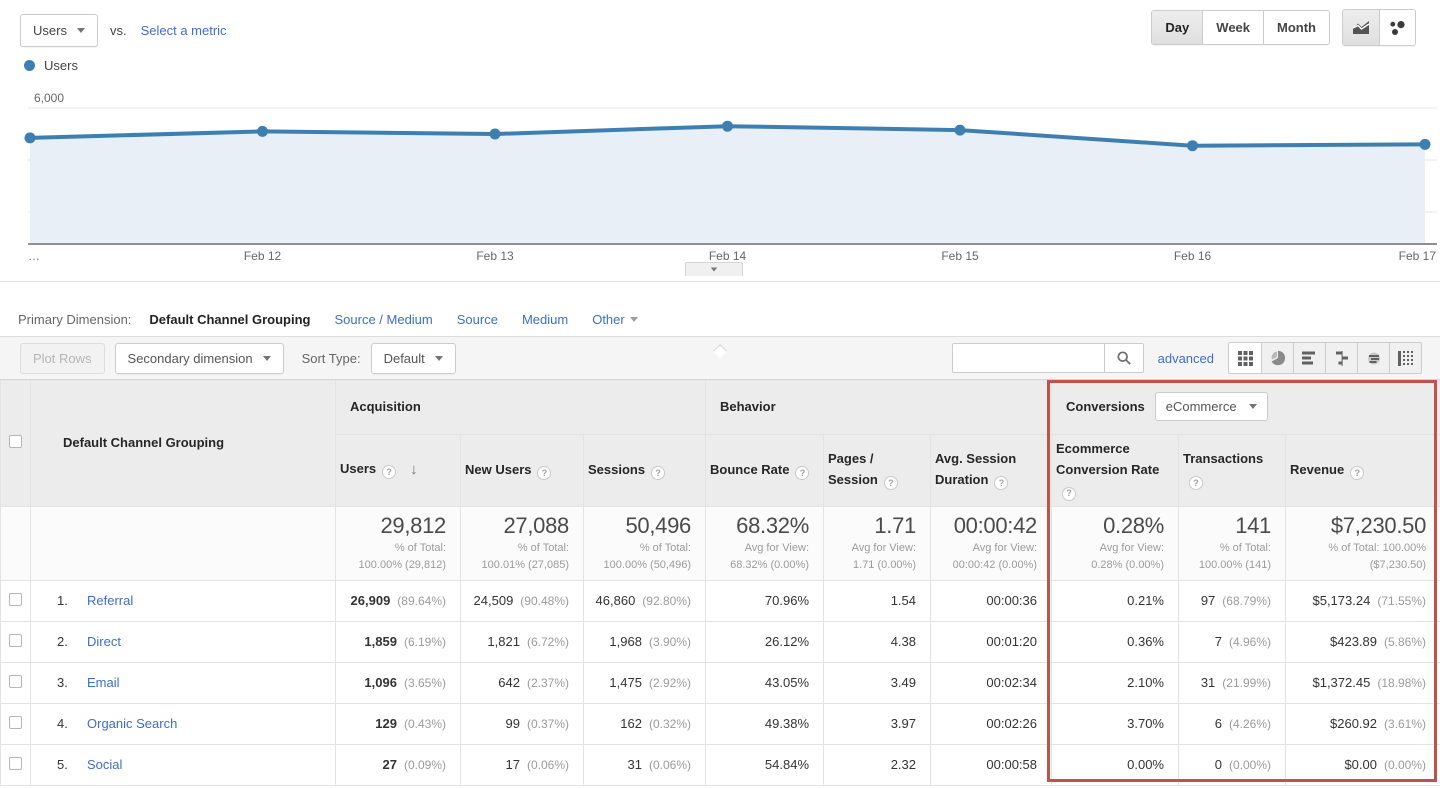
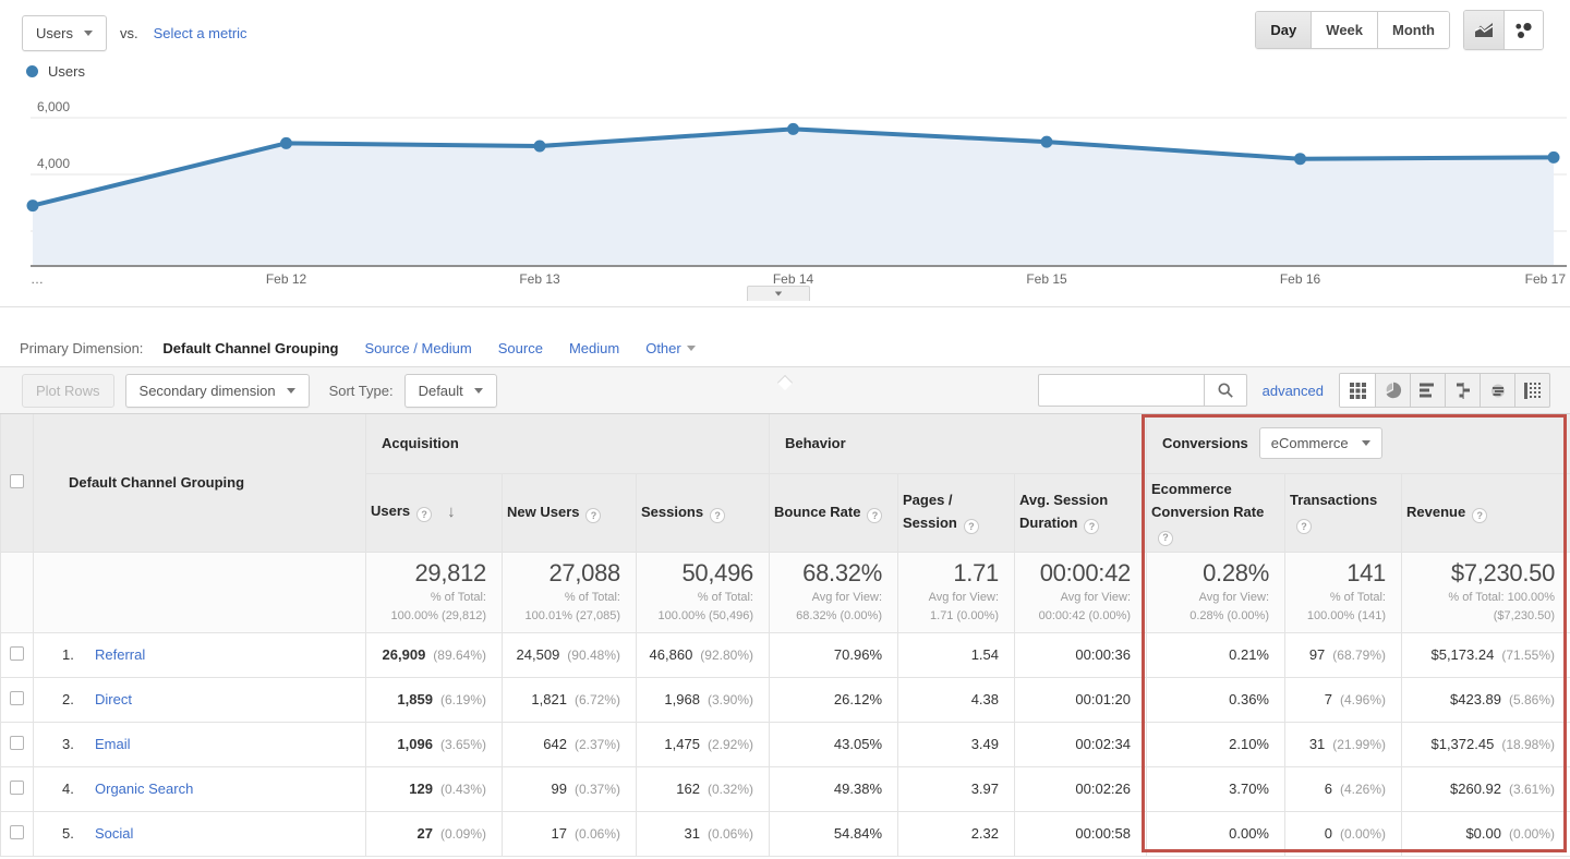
…: 4800 -> 2900
Feb 14: 5300 -> 5600
